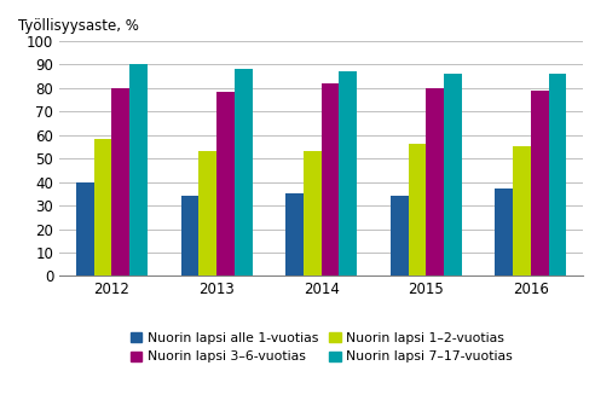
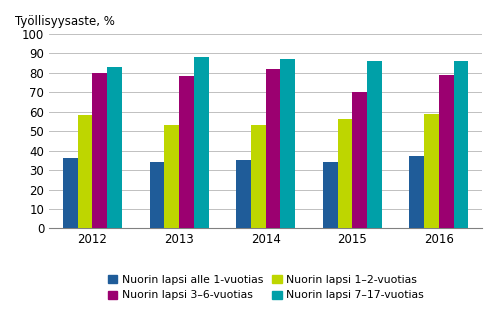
Nuorin lapsi alle 1-vuotias/2012: 40 -> 36
Nuorin lapsi 7–17-vuotias/2012: 90 -> 83
Nuorin lapsi 3–6-vuotias/2015: 80 -> 70
Nuorin lapsi 1–2-vuotias/2016: 55 -> 59
